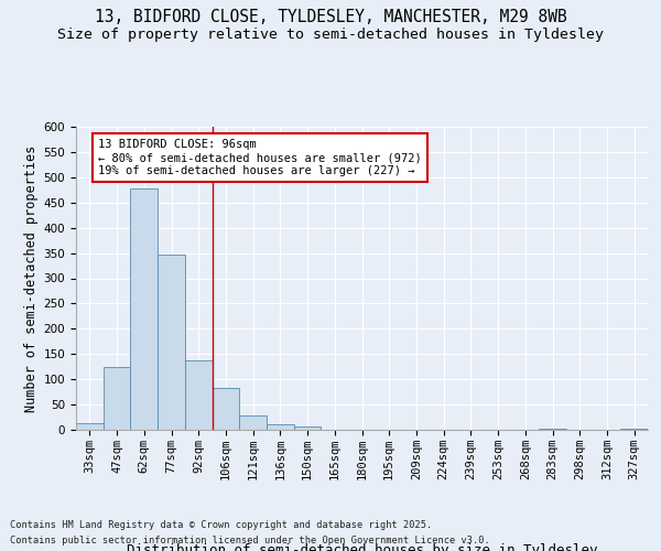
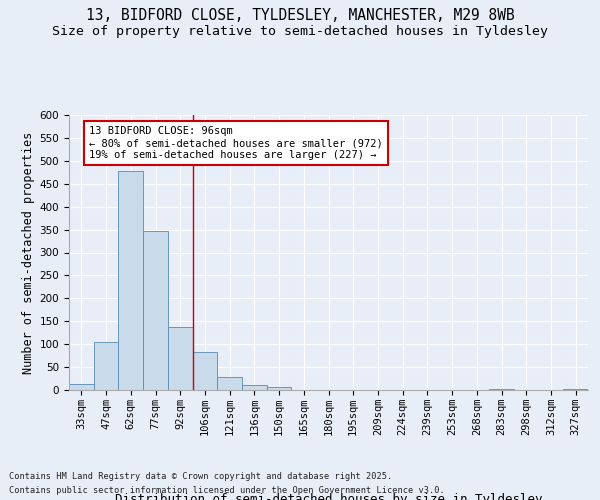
47sqm: 125 -> 105
